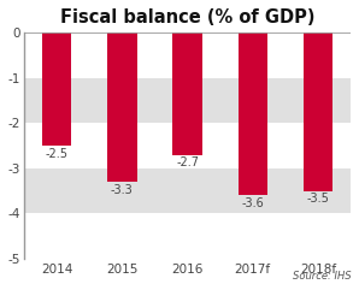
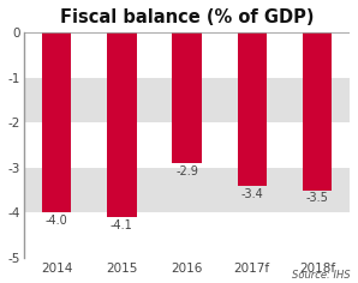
2014: -2.5 -> -4.0
2015: -3.3 -> -4.1
2016: -2.7 -> -2.9
2017f: -3.6 -> -3.4
